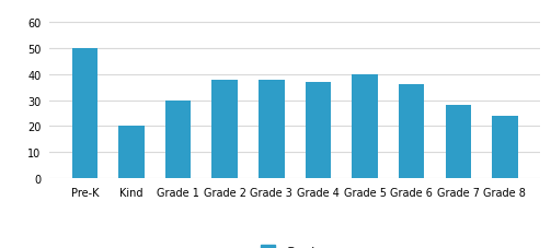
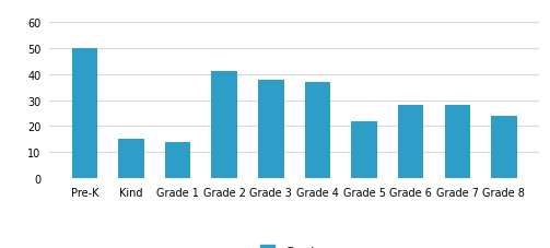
Kind: 20 -> 15
Grade 1: 30 -> 14
Grade 2: 38 -> 41
Grade 5: 40 -> 22
Grade 6: 36 -> 28
